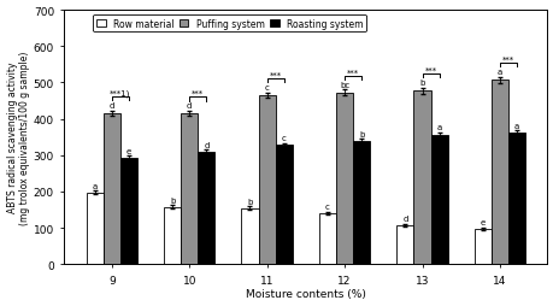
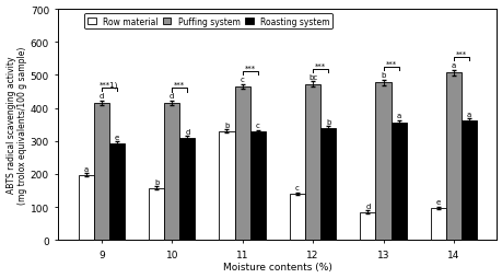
Row material/11: 155 -> 330
Row material/13: 107 -> 85
